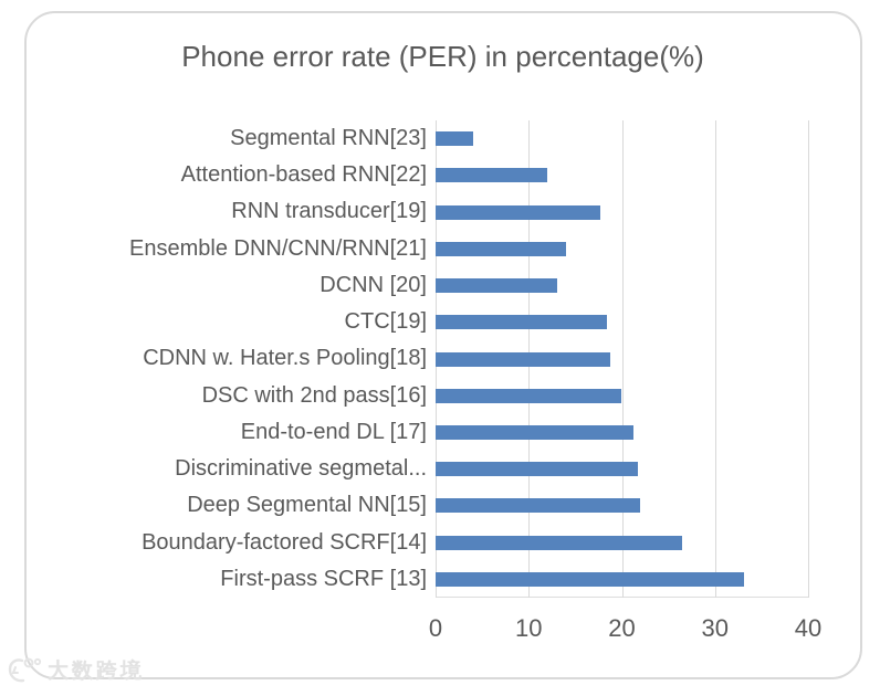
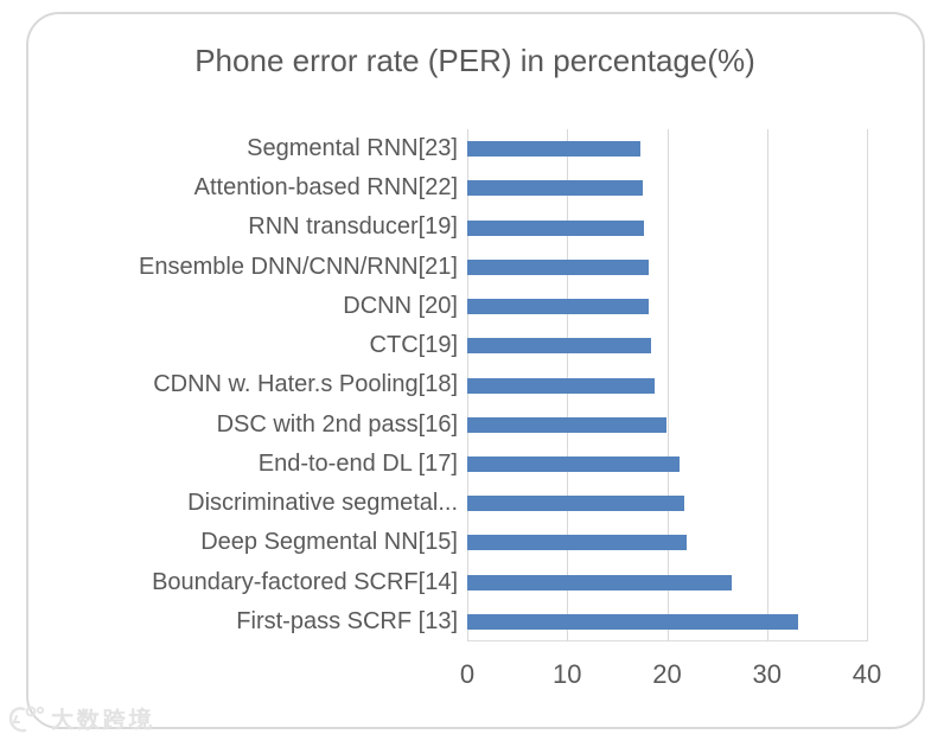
Segmental RNN[23]: 4 -> 17
Attention-based RNN[22]: 12 -> 18
Ensemble DNN/CNN/RNN[21]: 14 -> 18
DCNN [20]: 13 -> 18
